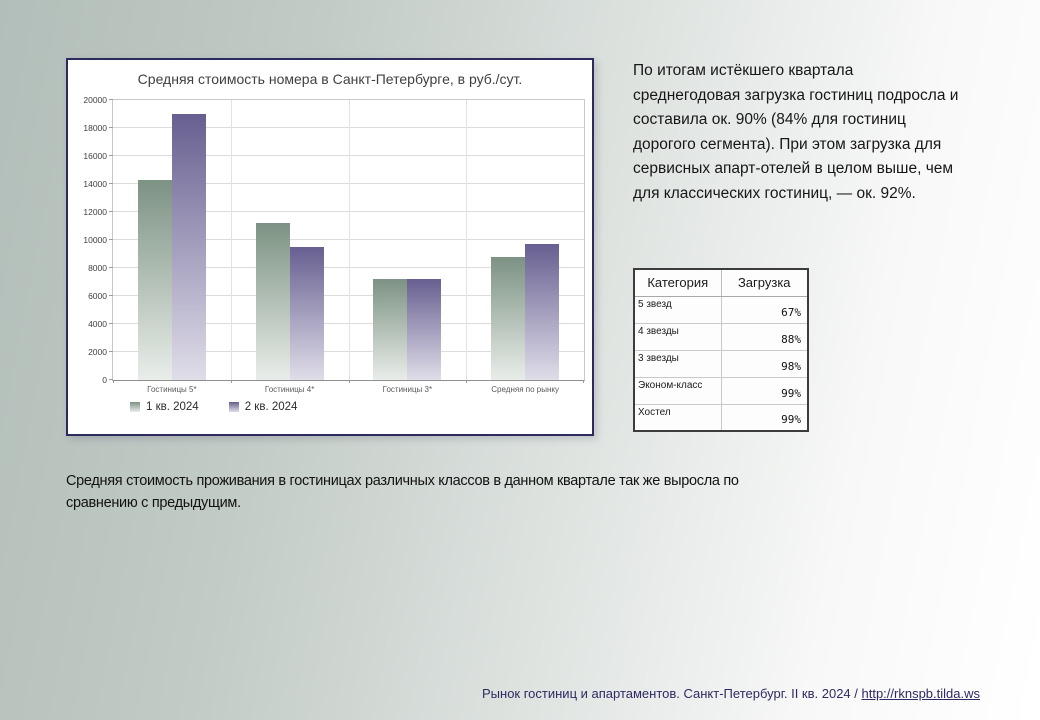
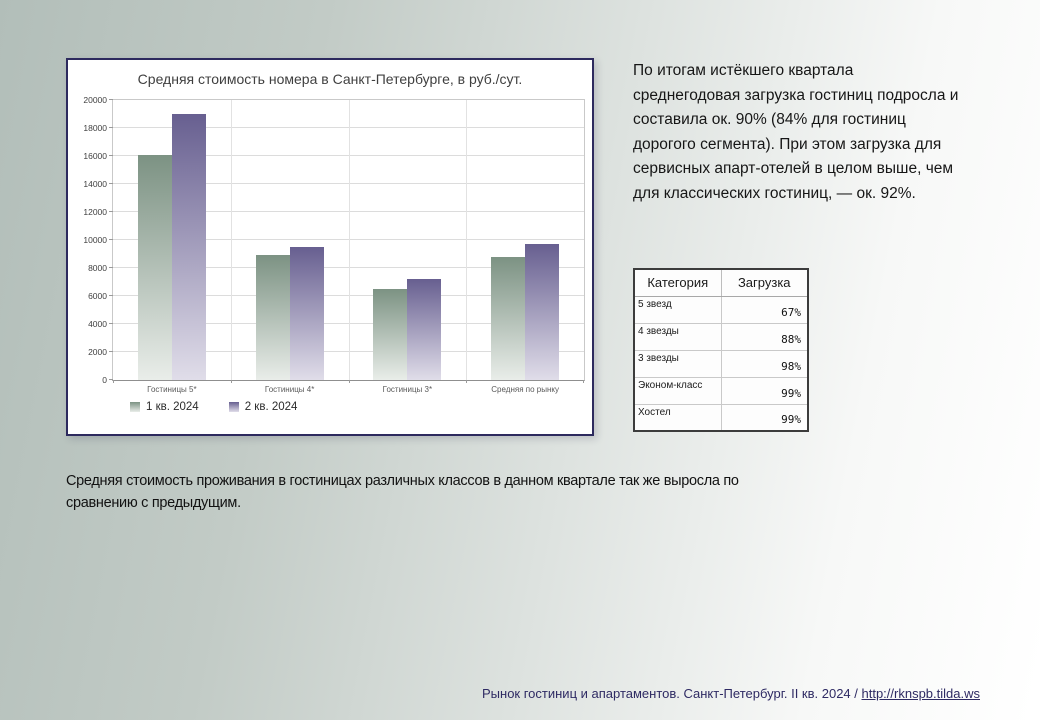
1 кв. 2024/Гостиницы 5*: 14300 -> 16100
1 кв. 2024/Гостиницы 4*: 11200 -> 8900
1 кв. 2024/Гостиницы 3*: 7200 -> 6500
